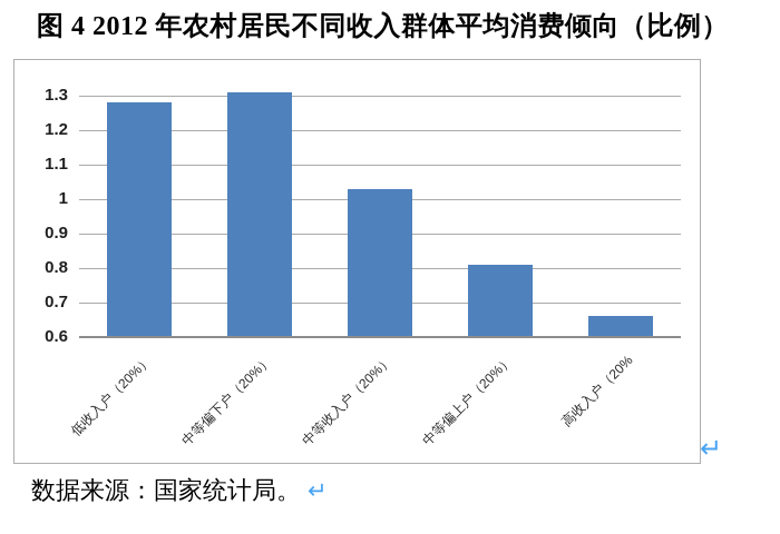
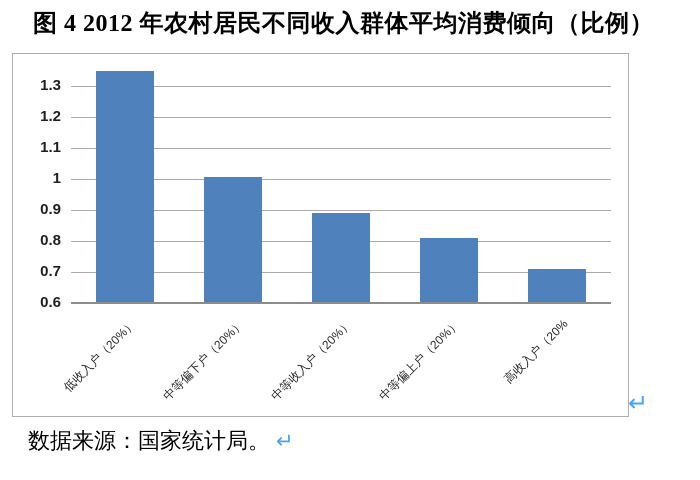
低收入户（20%）: 1.28 -> 1.35
中等偏下户（20%）: 1.31 -> 1.00
中等收入户（20%）: 1.03 -> 0.89
高收入户（20%: 0.66 -> 0.71
